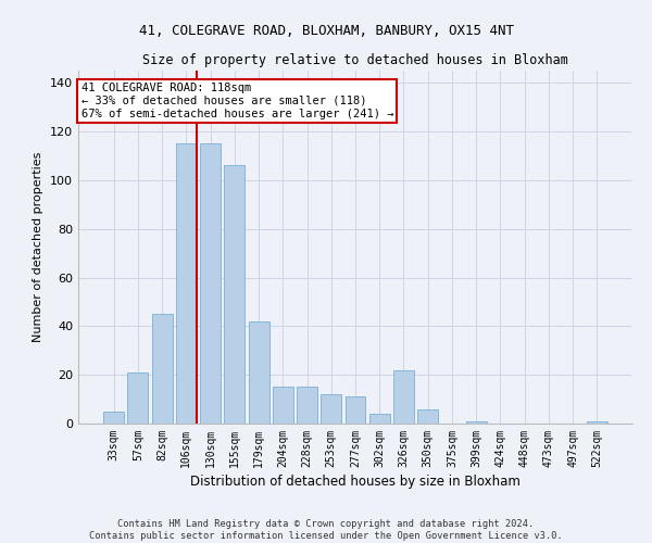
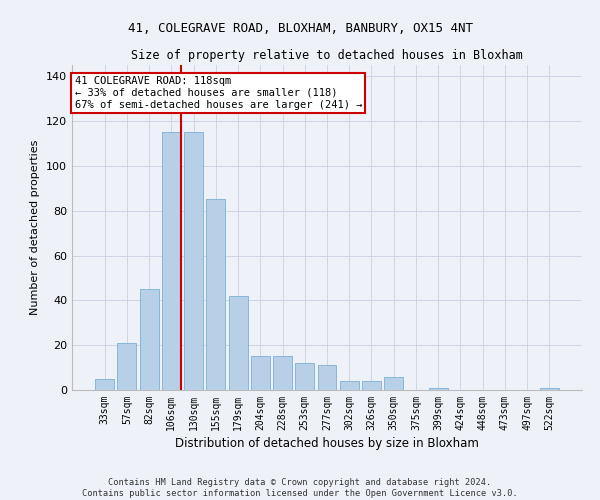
155sqm: 106 -> 85
326sqm: 22 -> 4
